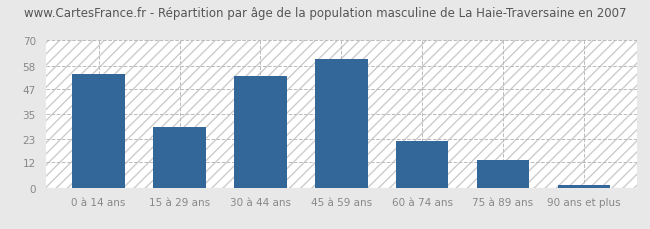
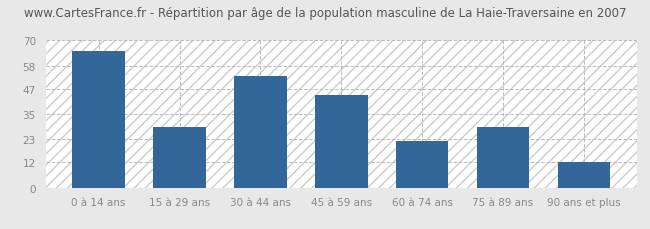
0 à 14 ans: 54 -> 65
45 à 59 ans: 61 -> 44
75 à 89 ans: 13 -> 29
90 ans et plus: 1 -> 12
